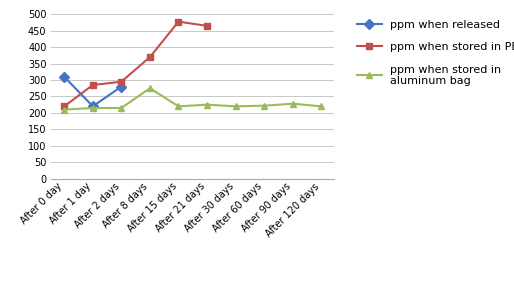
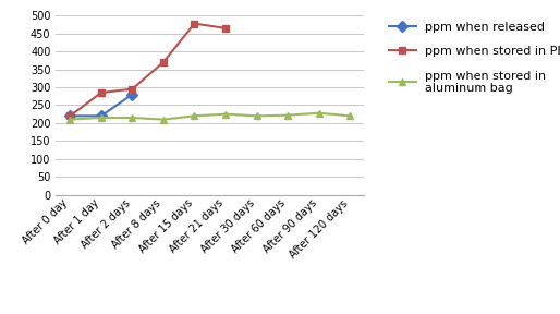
ppm when released/After 0 day: 310 -> 220
ppm when stored in aluminum bag/After 8 days: 275 -> 210
